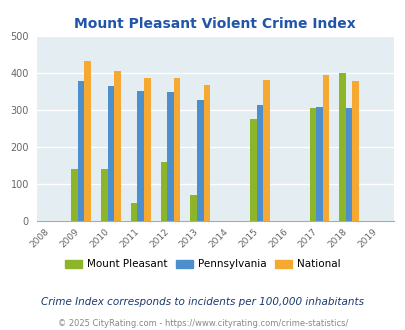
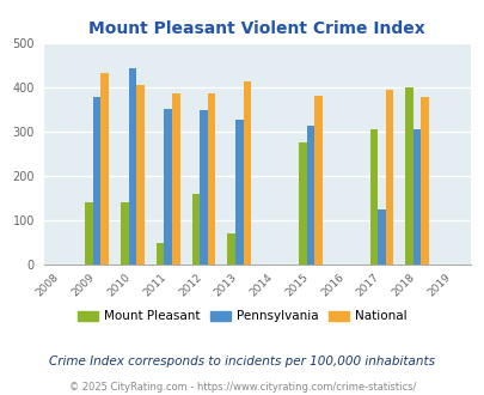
Pennsylvania/2010: 365 -> 445
National/2013: 368 -> 415
Pennsylvania/2017: 310 -> 125
